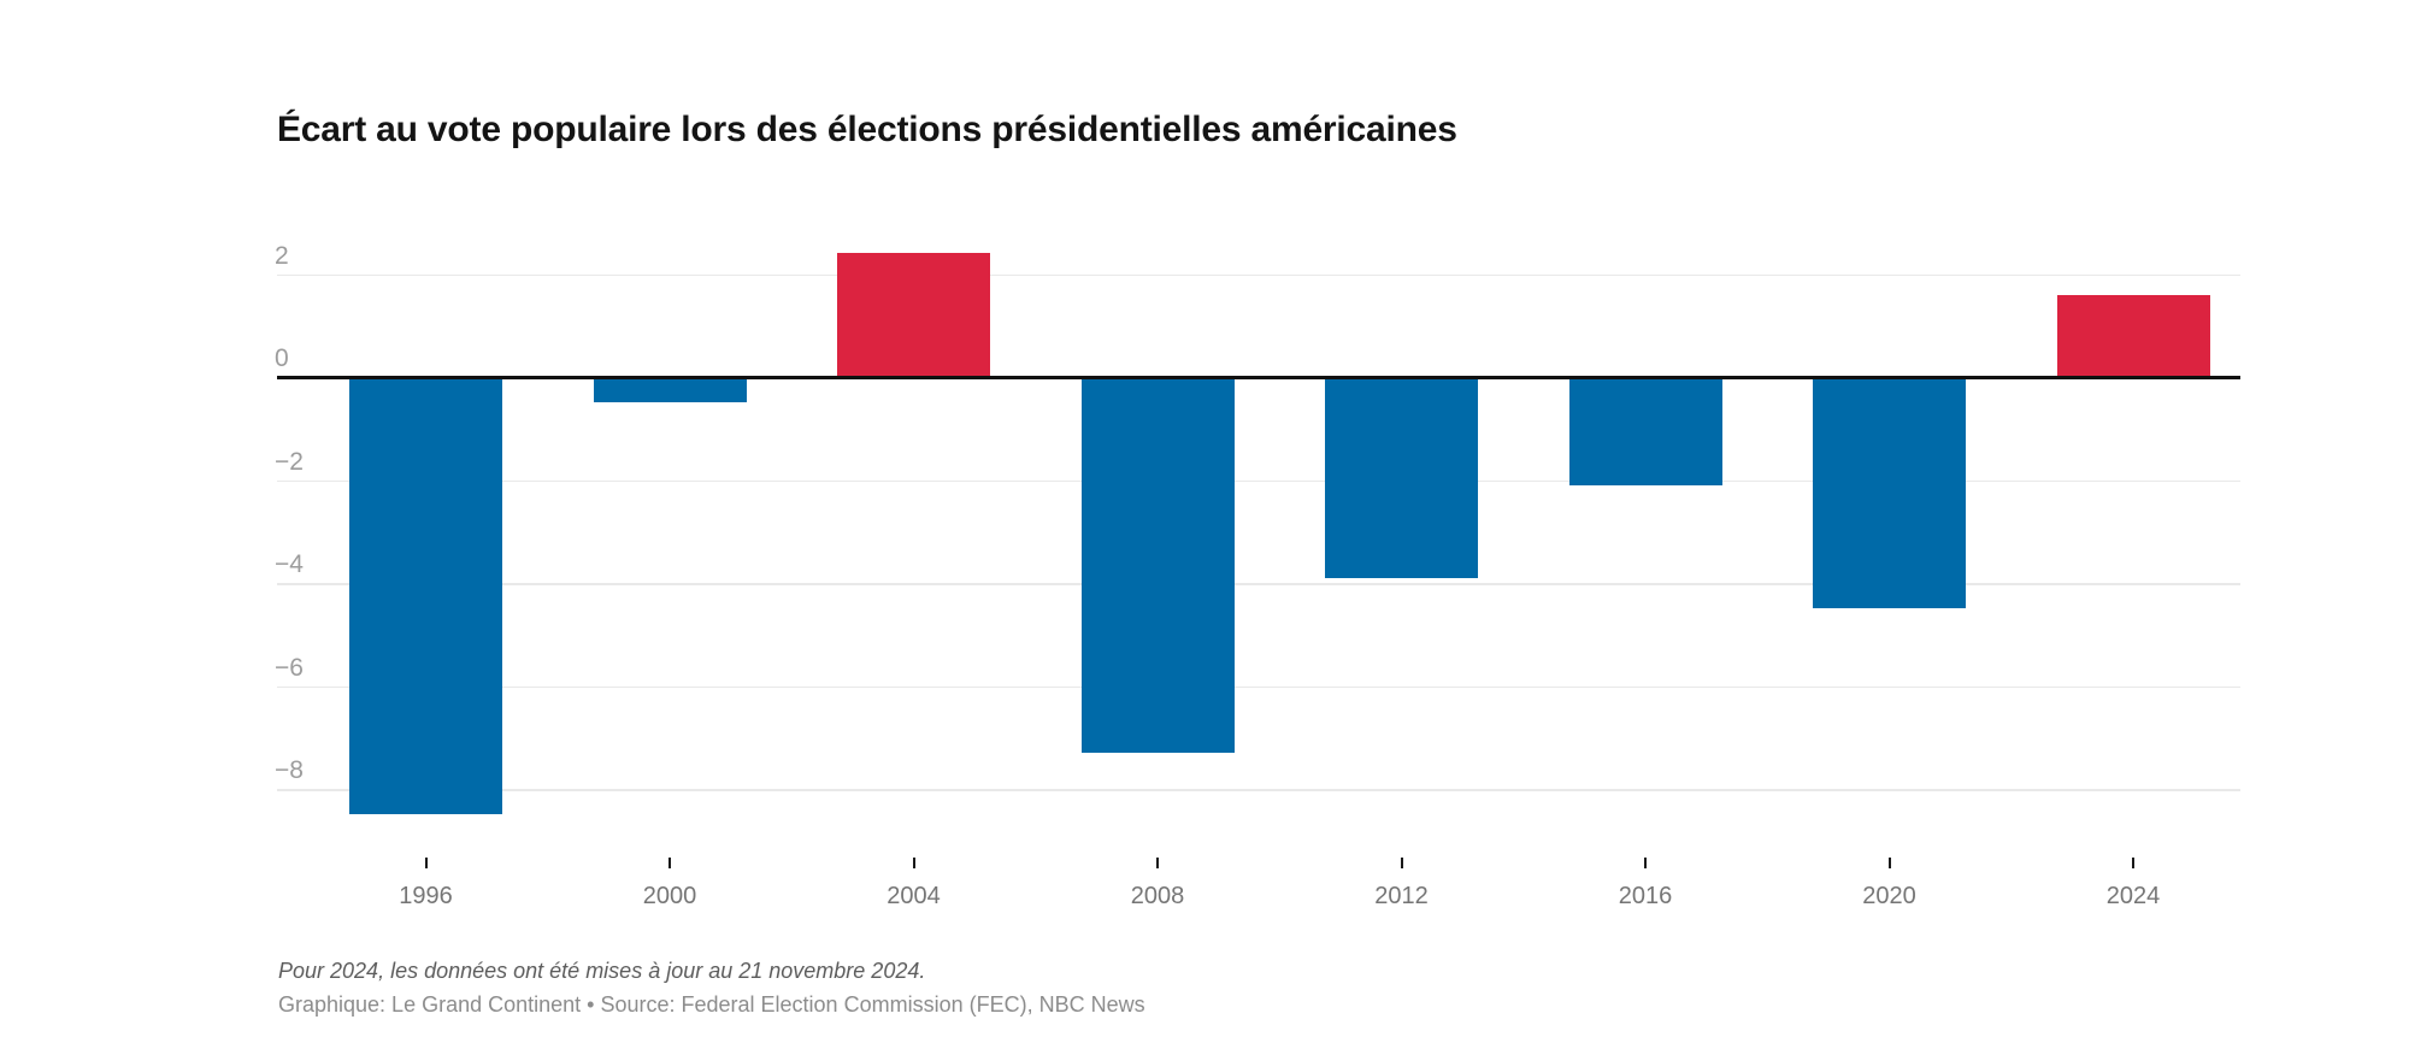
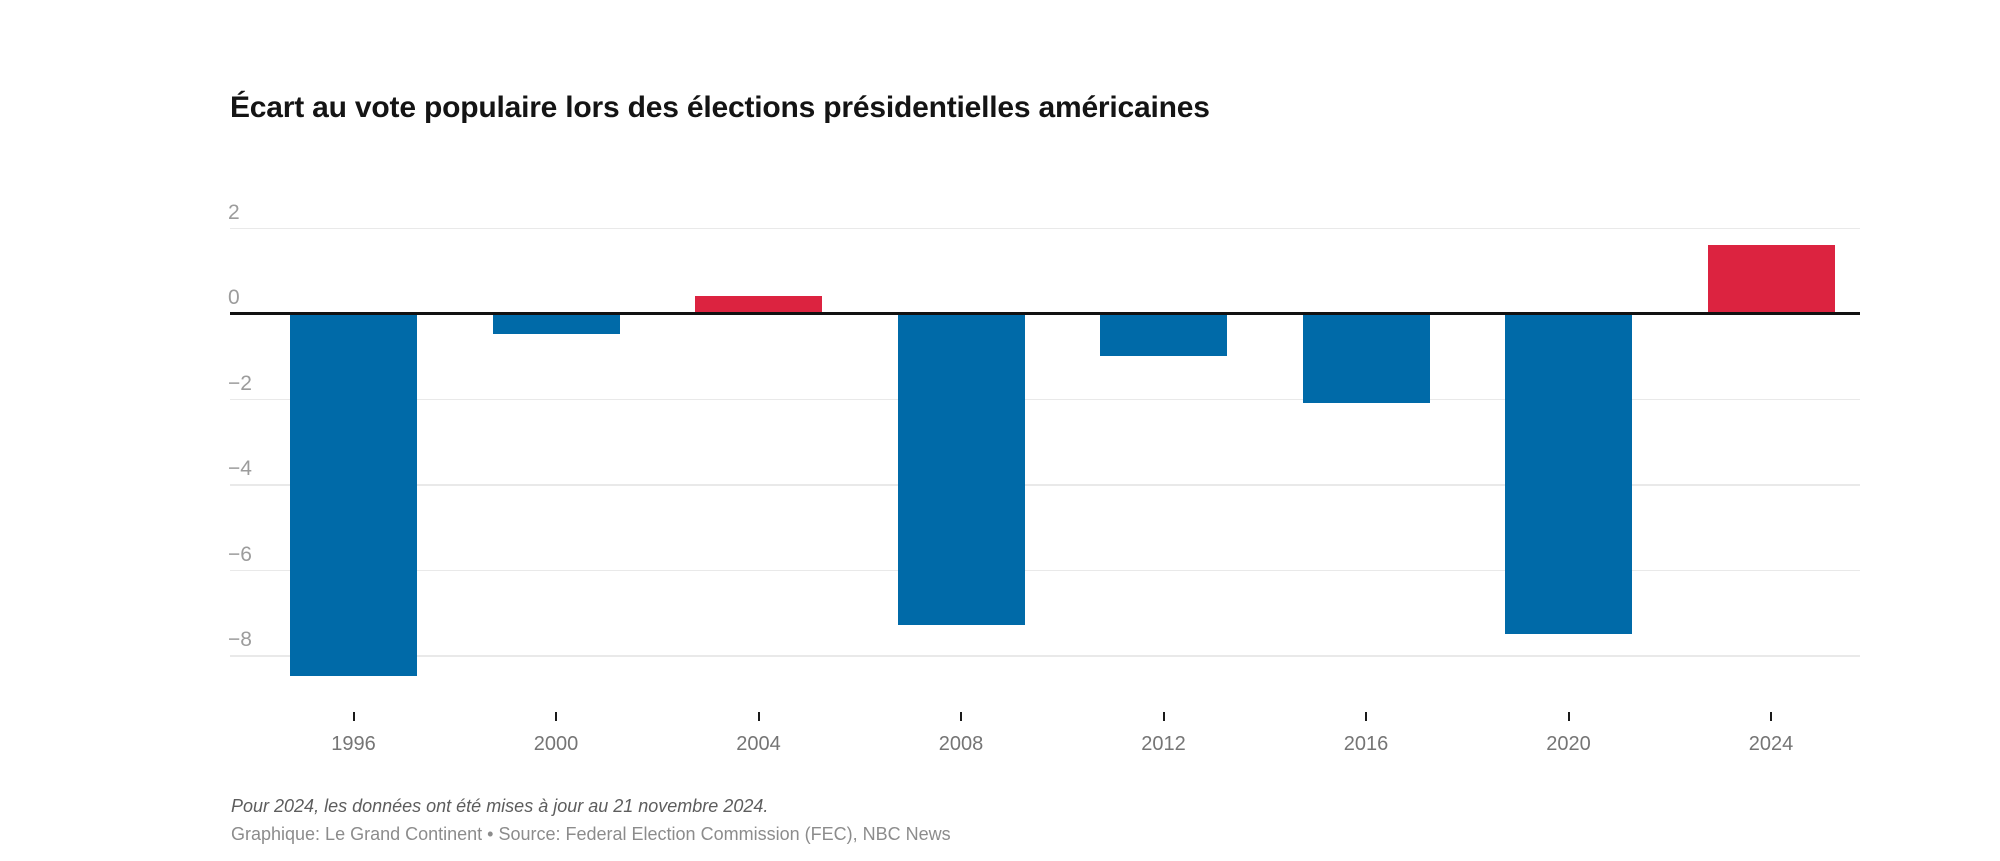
2004: 2.4 -> 0.4
2012: -3.9 -> -1.0
2020: -4.5 -> -7.5
